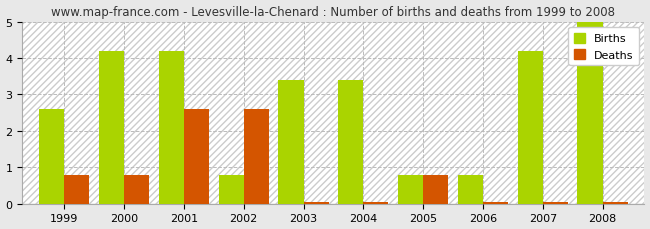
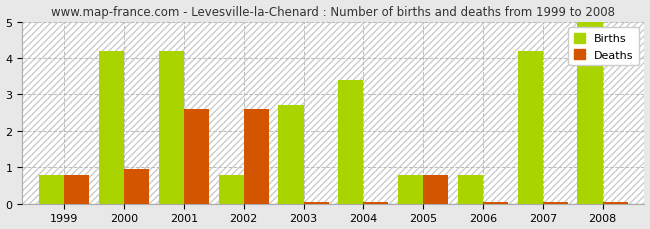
Births/1999: 2.6 -> 0.8
Deaths/2000: 0.80 -> 0.95
Births/2003: 3.4 -> 2.7
